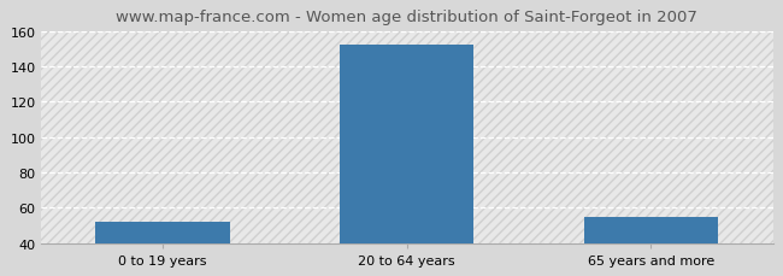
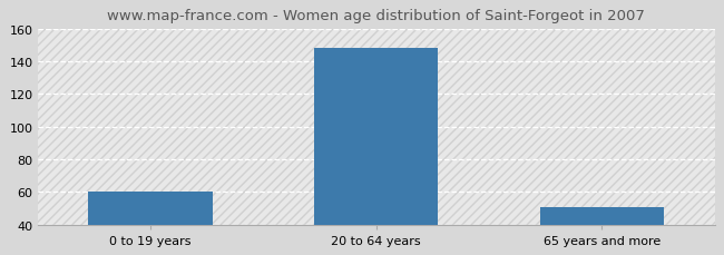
0 to 19 years: 52 -> 60
20 to 64 years: 152 -> 148
65 years and more: 55 -> 51
